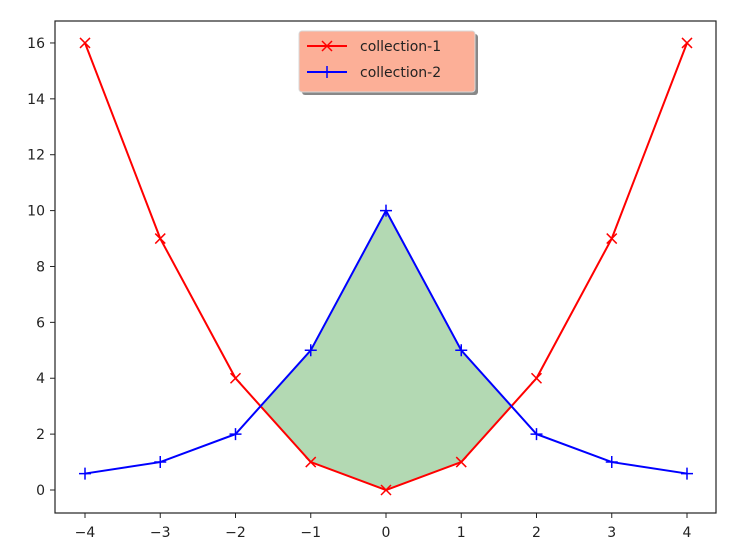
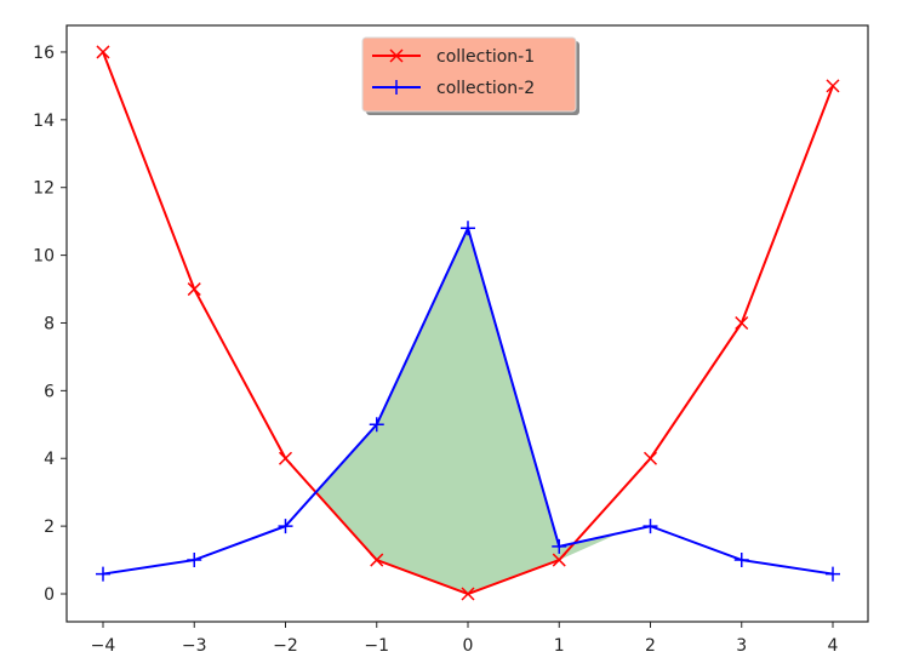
collection-2/0: 10.0 -> 10.8
collection-2/1: 5.0 -> 1.4
collection-1/3: 9 -> 8
collection-1/4: 16 -> 15
